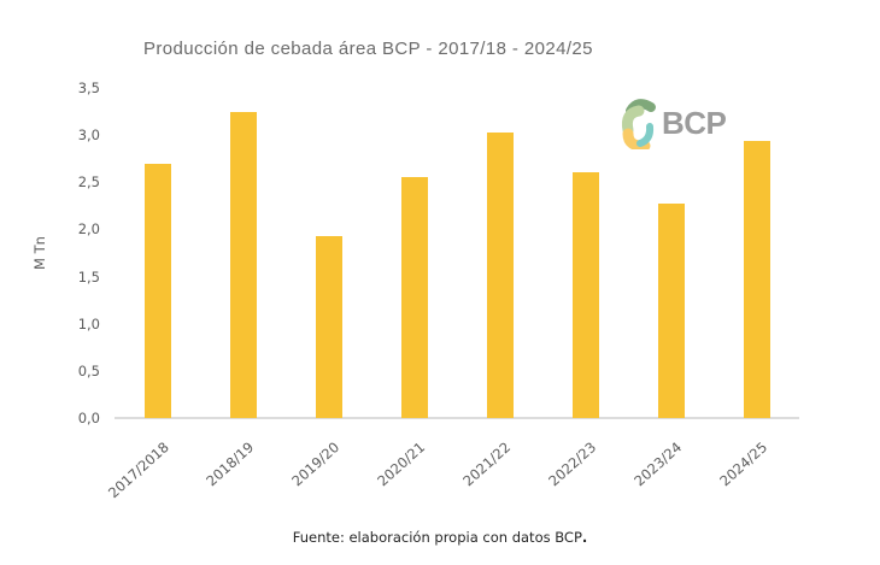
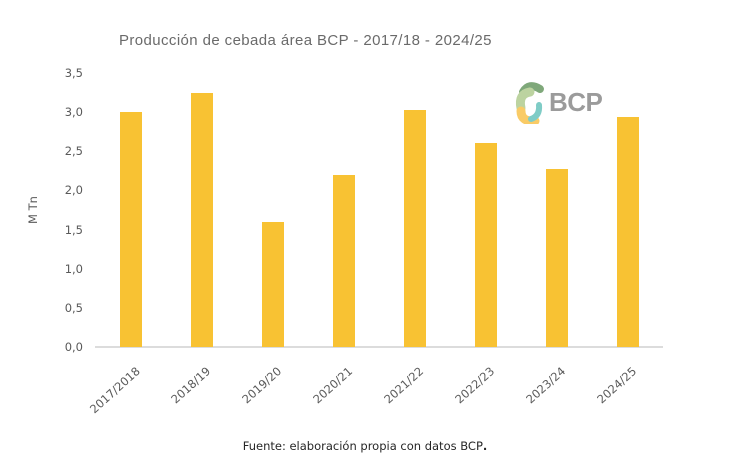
2017/2018: 2,7 -> 3,0
2019/20: 1,9 -> 1,6
2020/21: 2,5 -> 2,2
